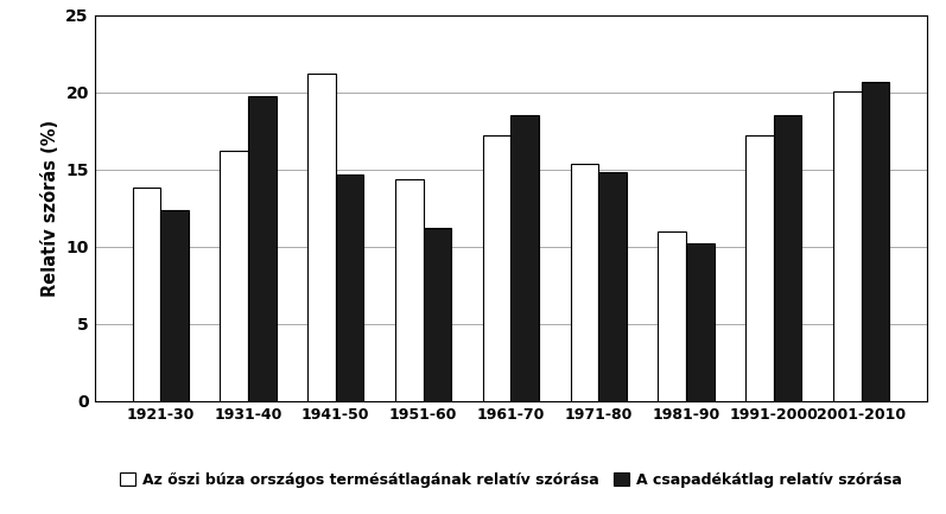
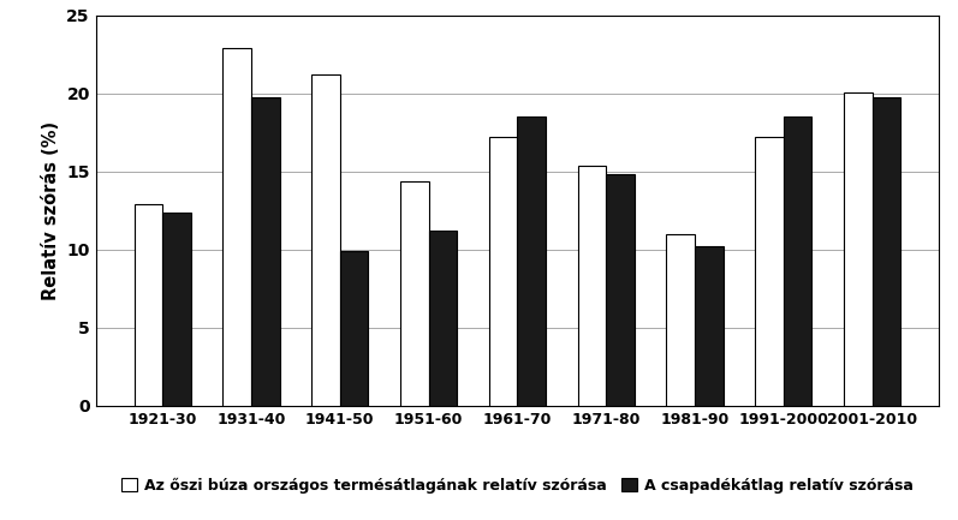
Az őszi búza országos termésátlagának relatív szórása/1921-30: 13.8 -> 12.9
Az őszi búza országos termésátlagának relatív szórása/1931-40: 16.2 -> 22.9
A csapadékátlag relatív szórása/1941-50: 14.7 -> 9.9
A csapadékátlag relatív szórása/2001-2010: 20.7 -> 19.8
